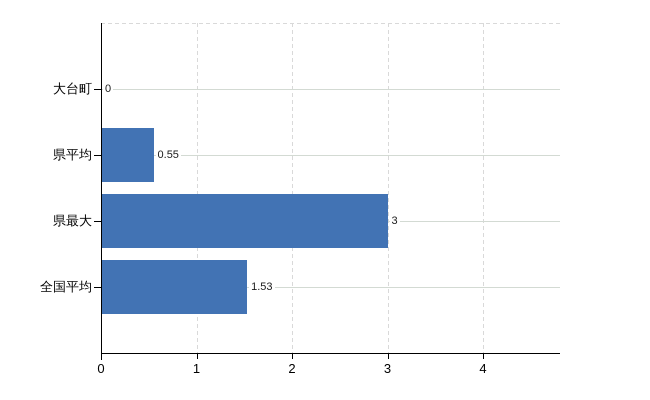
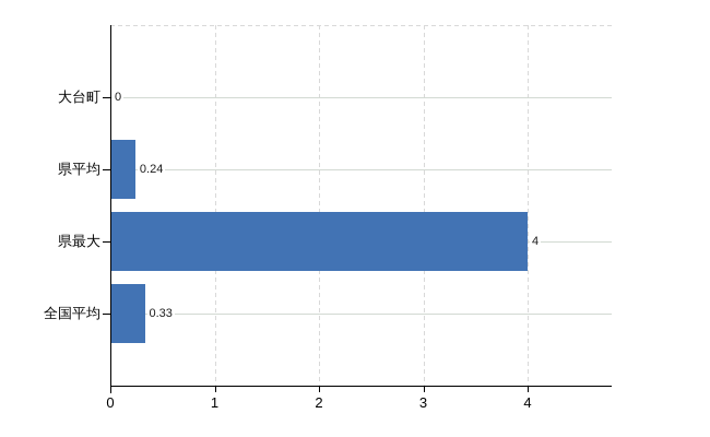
県平均: 0.55 -> 0.24
県最大: 3 -> 4
全国平均: 1.53 -> 0.33
